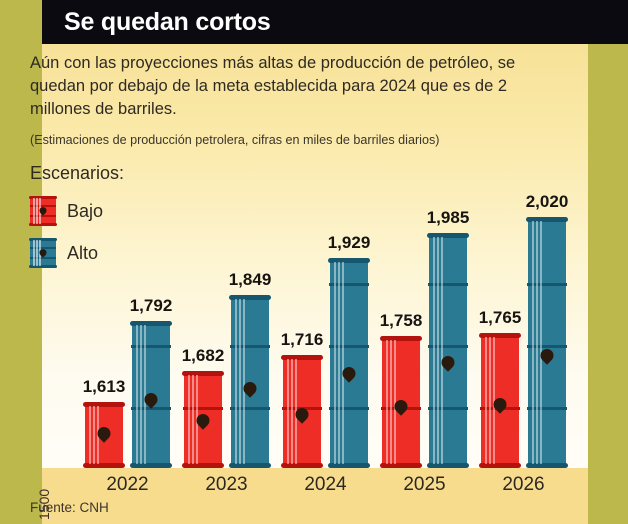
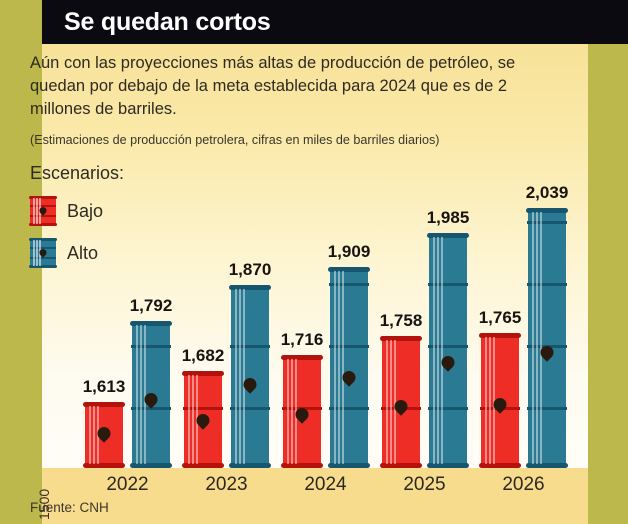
Alto/2023: 1,849 -> 1,870
Alto/2024: 1,929 -> 1,909
Alto/2026: 2,020 -> 2,039
